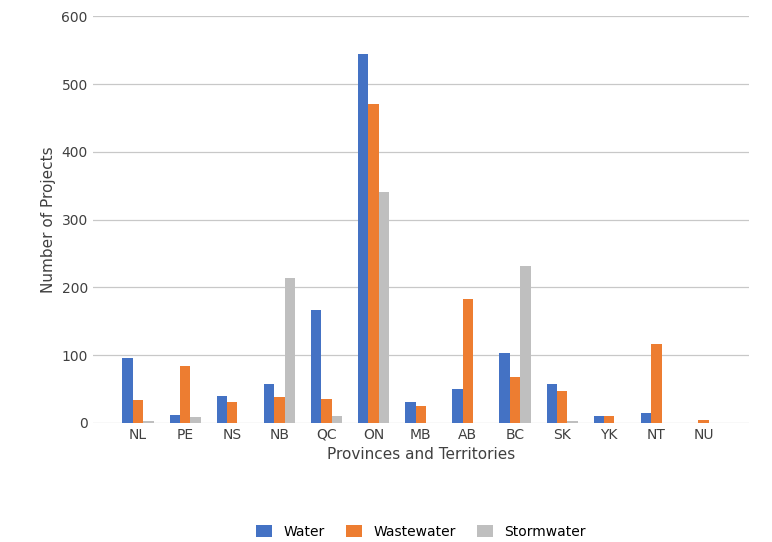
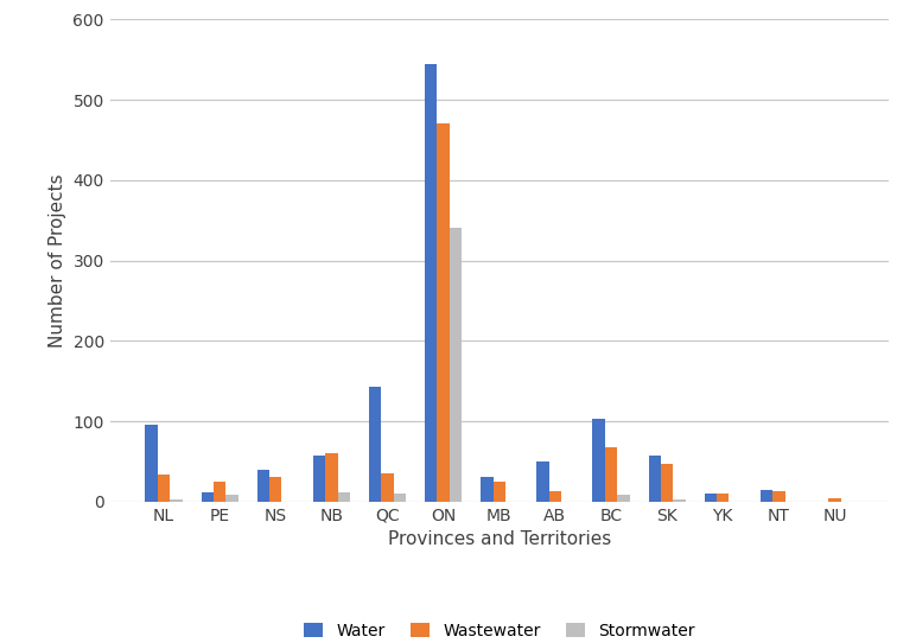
Wastewater/PE: 84 -> 25
Wastewater/NB: 38 -> 60
Stormwater/NB: 214 -> 12
Water/QC: 166 -> 143
Wastewater/AB: 182 -> 13
Stormwater/BC: 232 -> 9
Wastewater/NT: 116 -> 13
